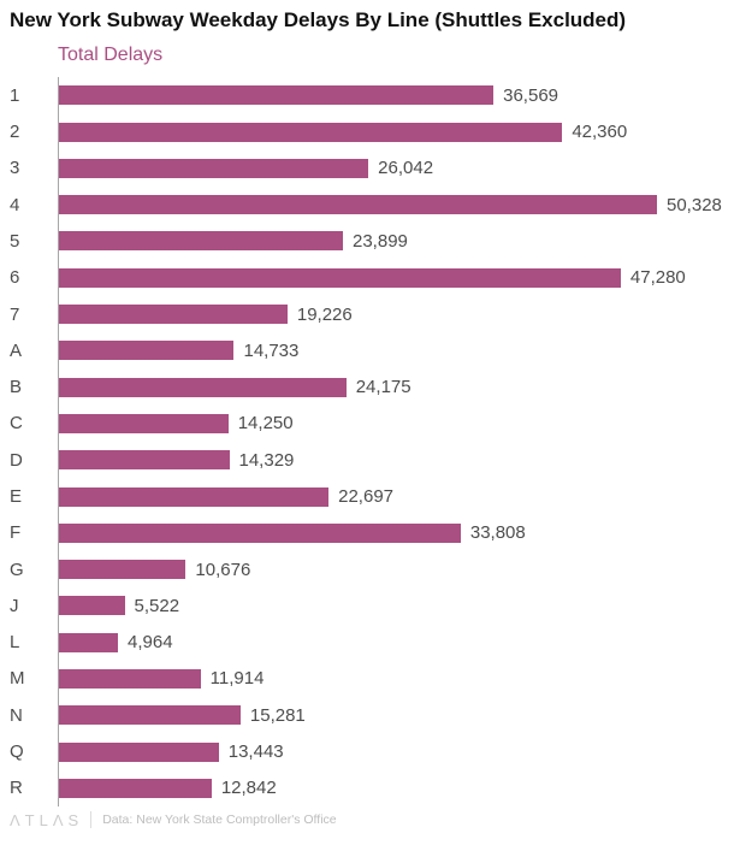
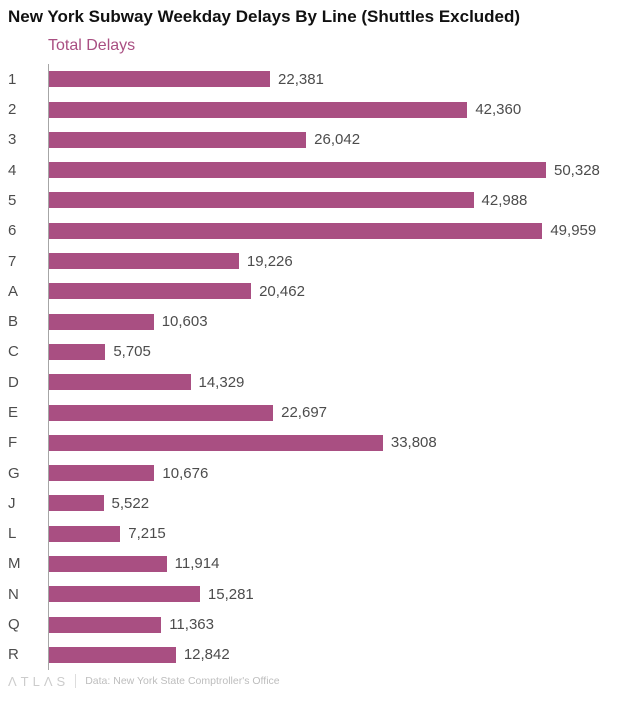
1: 36,569 -> 22,381
5: 23,899 -> 42,988
6: 47,280 -> 49,959
A: 14,733 -> 20,462
B: 24,175 -> 10,603
C: 14,250 -> 5,705
L: 4,964 -> 7,215
Q: 13,443 -> 11,363
